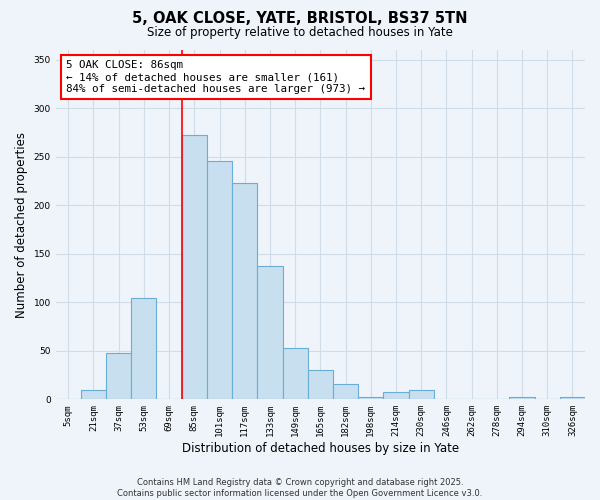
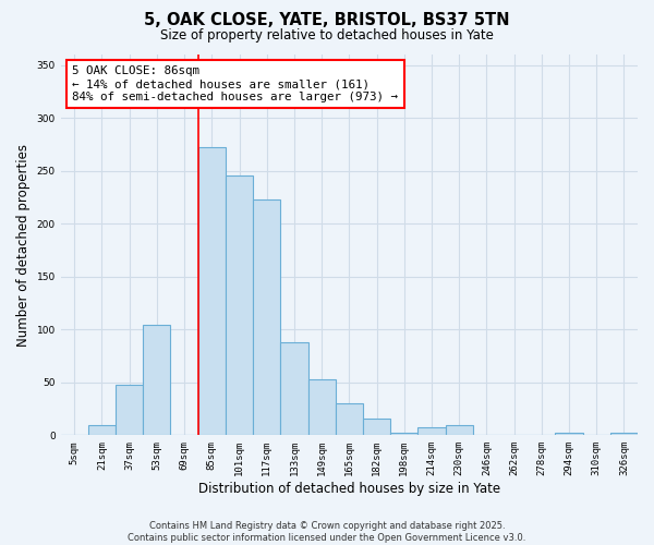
133sqm: 137 -> 88
